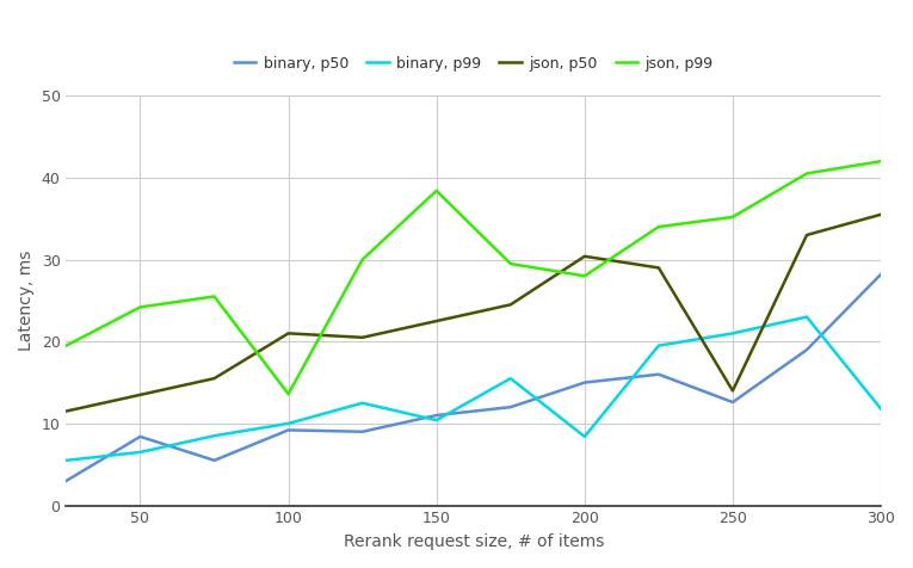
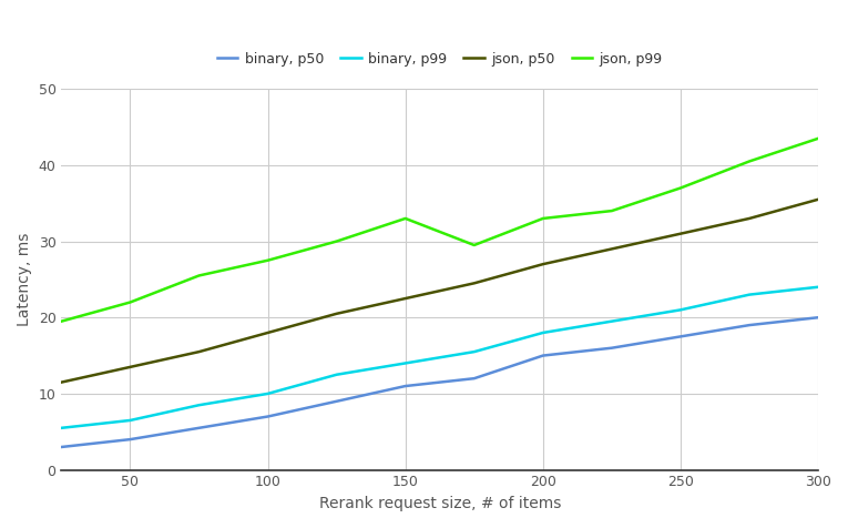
binary, p50/50: 8.4 -> 4.0
json, p99/50: 24.2 -> 22.0
binary, p50/100: 9.2 -> 7.0
json, p50/100: 21.0 -> 18.0
json, p99/100: 13.6 -> 27.5
binary, p99/150: 10.4 -> 14.0
json, p99/150: 38.4 -> 33.0
binary, p99/200: 8.4 -> 18.0
json, p50/200: 30.4 -> 27.0
json, p99/200: 28.0 -> 33.0
binary, p50/250: 12.6 -> 17.5
json, p50/250: 14.0 -> 31.0
json, p99/250: 35.2 -> 37.0
binary, p50/300: 28.2 -> 20.0
binary, p99/300: 11.8 -> 24.0
json, p99/300: 42.0 -> 43.5
